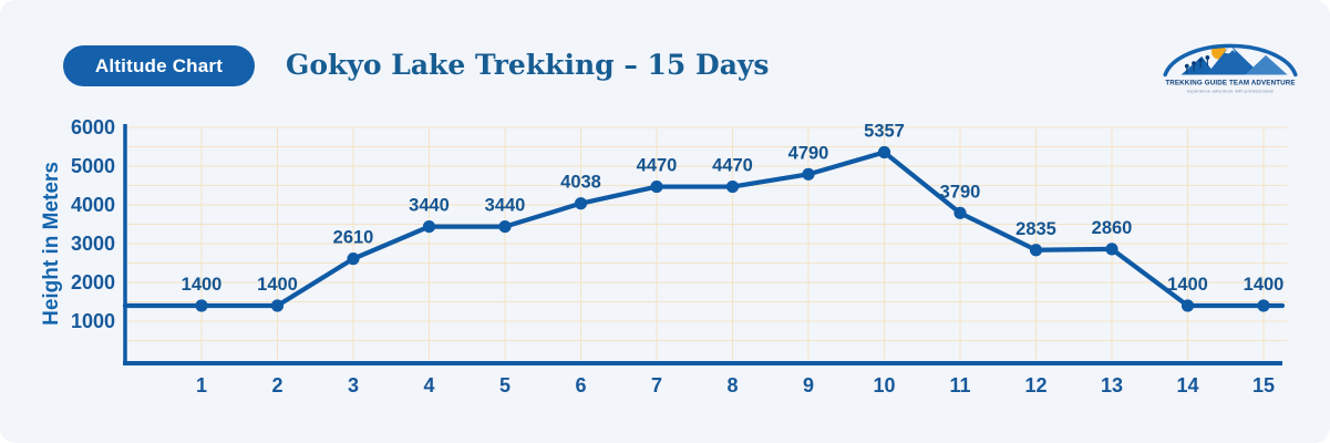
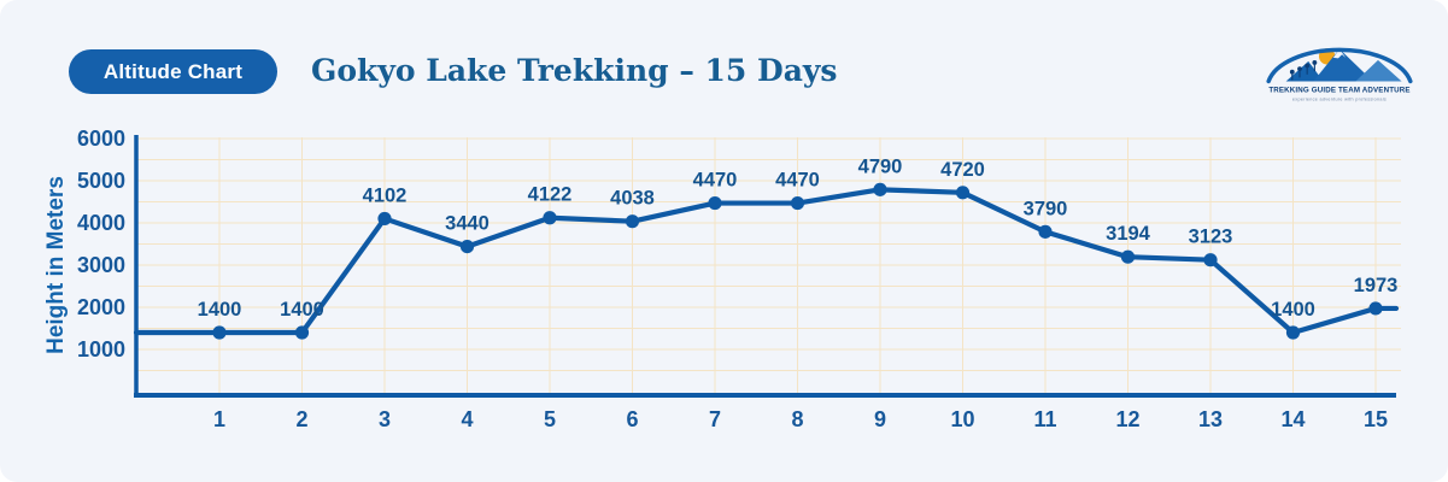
3: 2610 -> 4102
5: 3440 -> 4122
10: 5357 -> 4720
12: 2835 -> 3194
13: 2860 -> 3123
15: 1400 -> 1973
